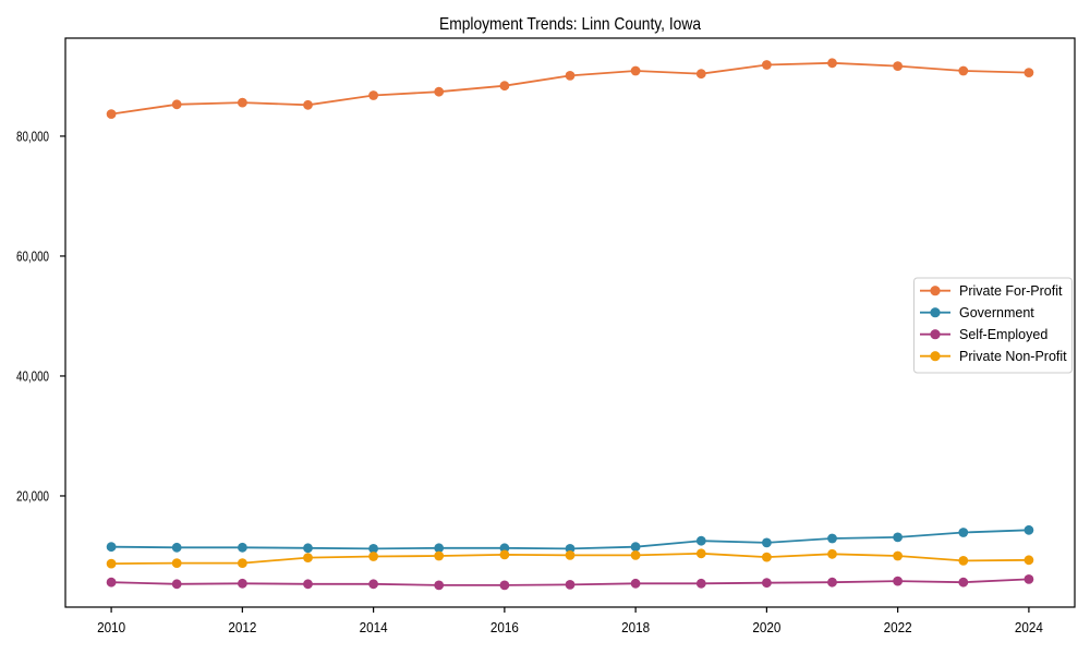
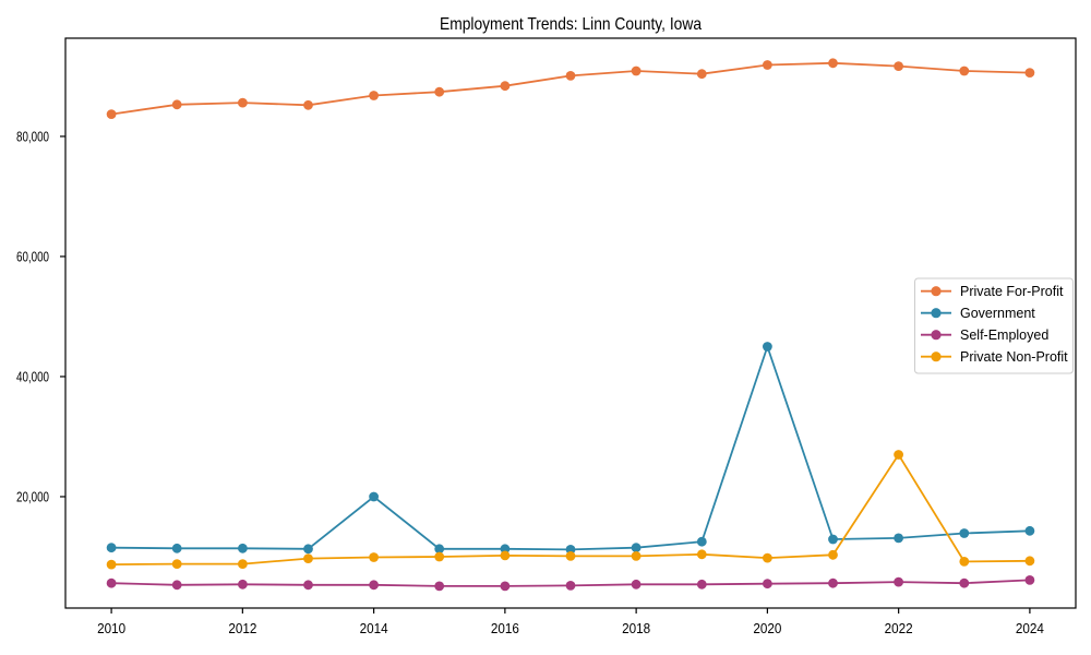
Government/2014: 11000 -> 20000
Government/2020: 12000 -> 45000
Private Non-Profit/2022: 10000 -> 27000
